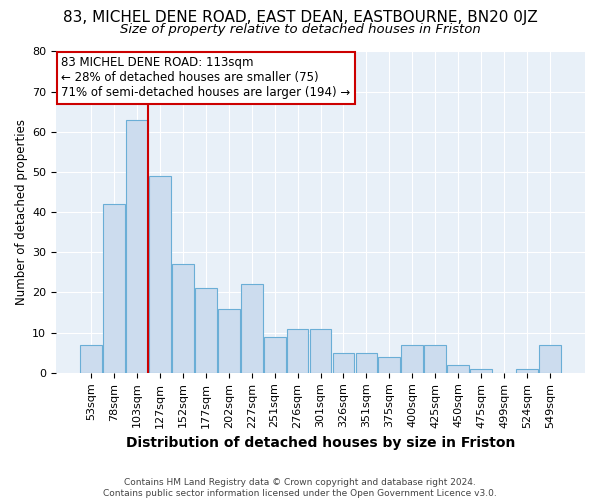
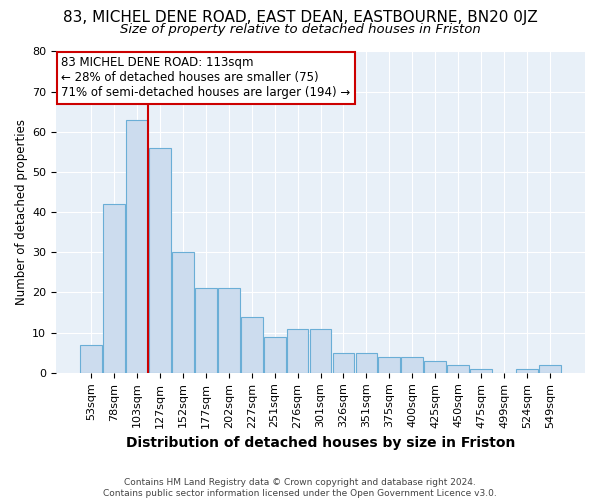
127sqm: 49 -> 56
152sqm: 27 -> 30
202sqm: 16 -> 21
227sqm: 22 -> 14
400sqm: 7 -> 4
425sqm: 7 -> 3
549sqm: 7 -> 2
